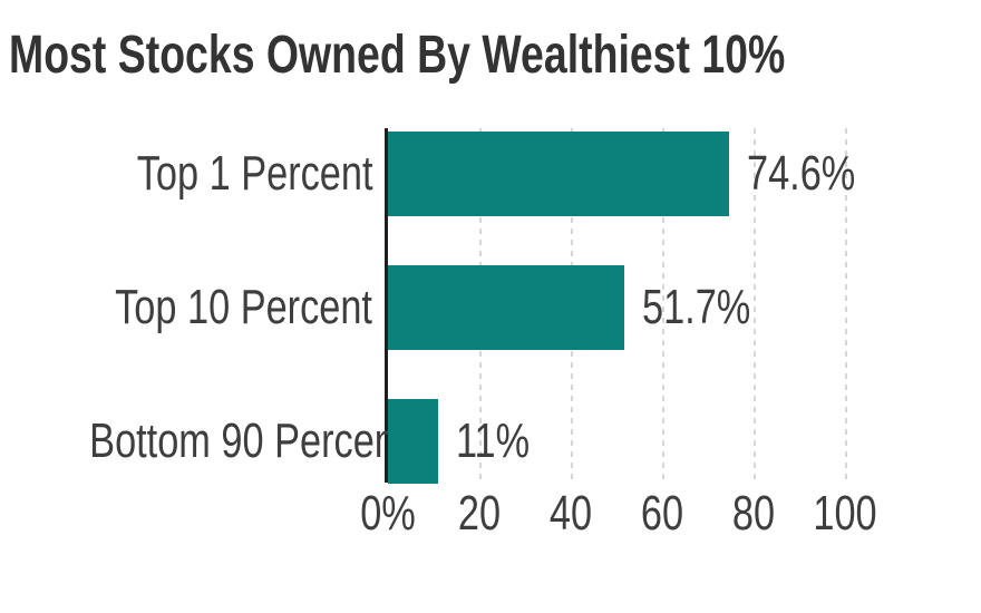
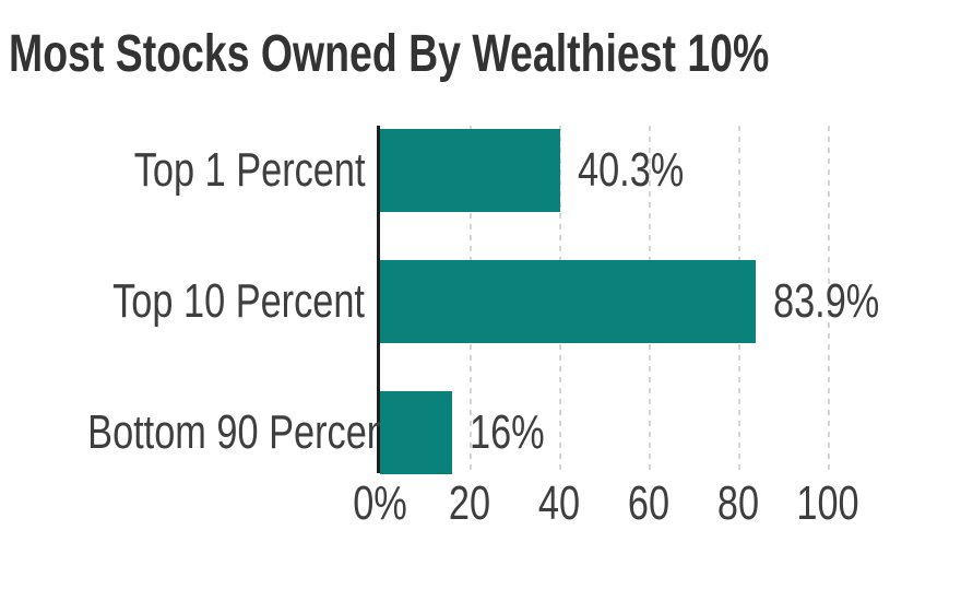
Top 1 Percent: 74.6% -> 40.3%
Top 10 Percent: 51.7% -> 83.9%
Bottom 90 Percent: 11% -> 16%
